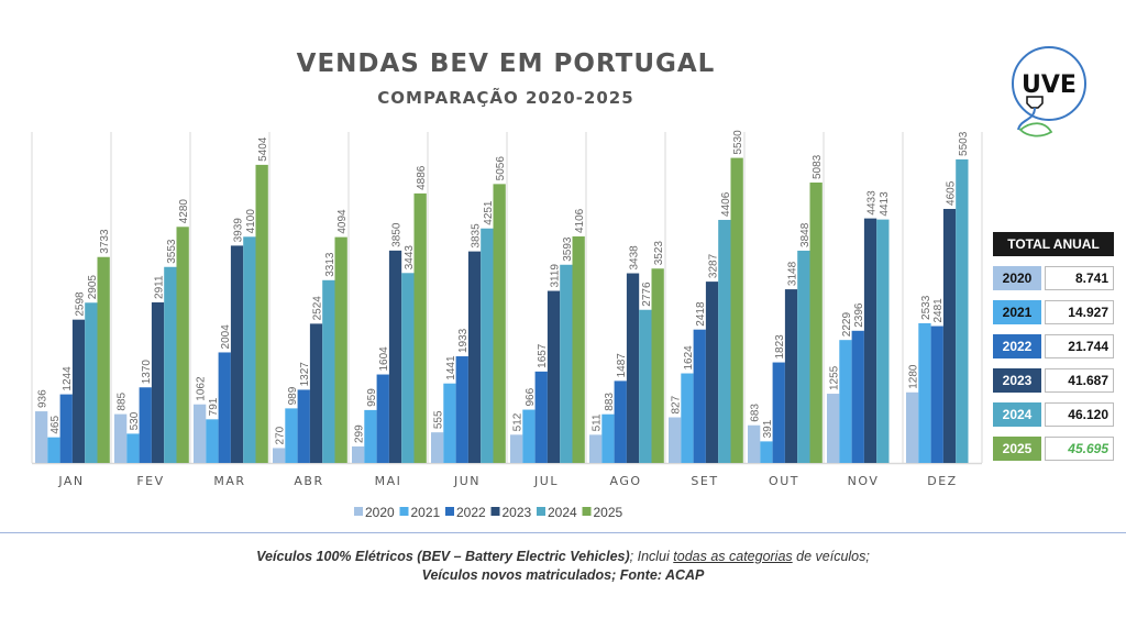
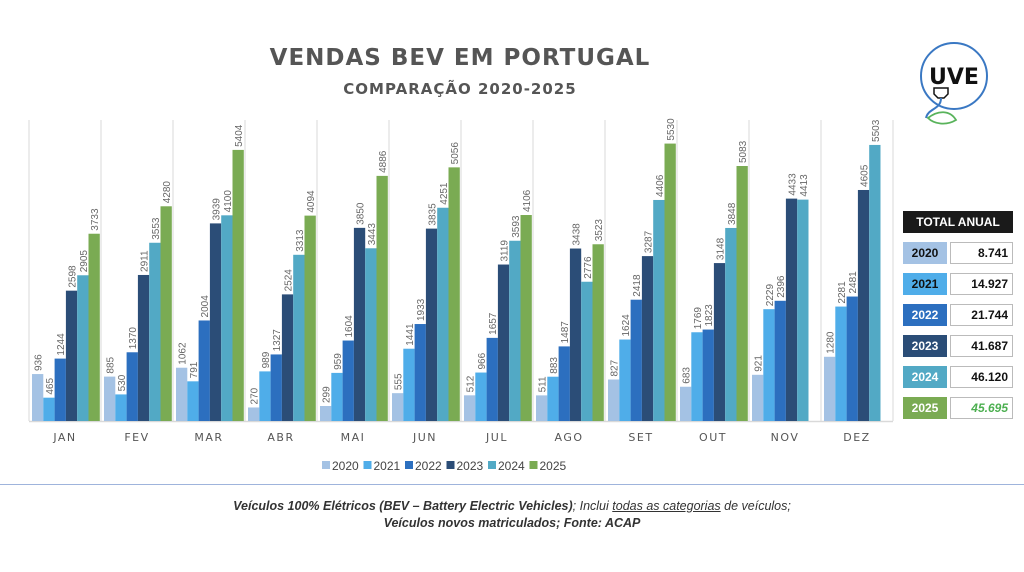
2021/OUT: 391 -> 1769
2020/NOV: 1255 -> 921
2021/DEZ: 2533 -> 2281
